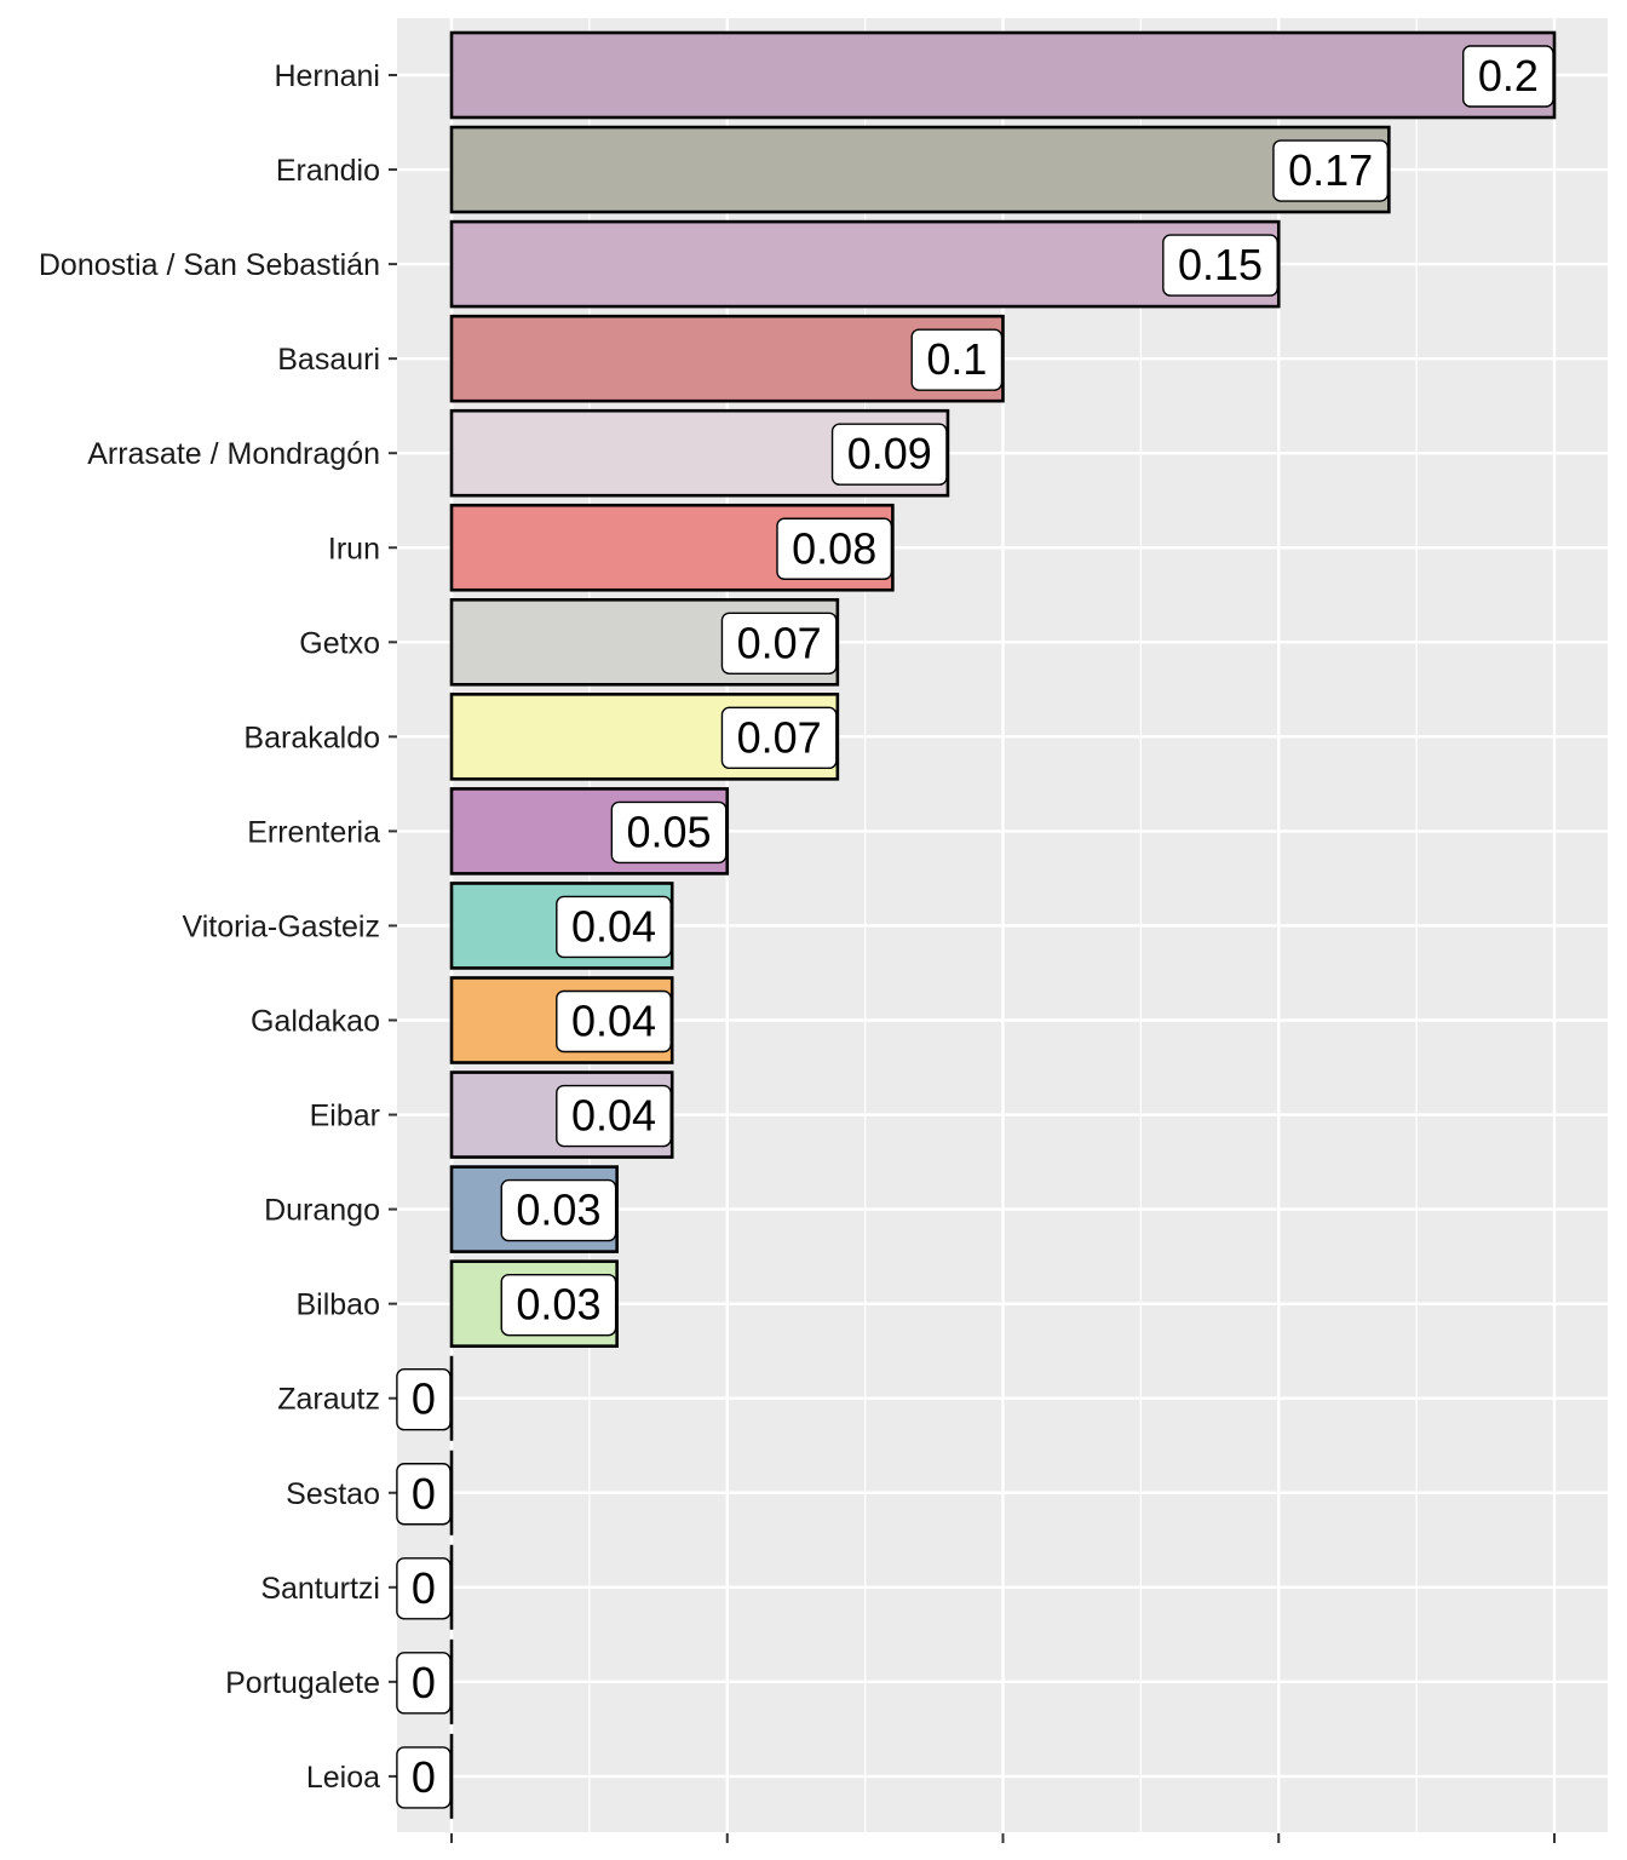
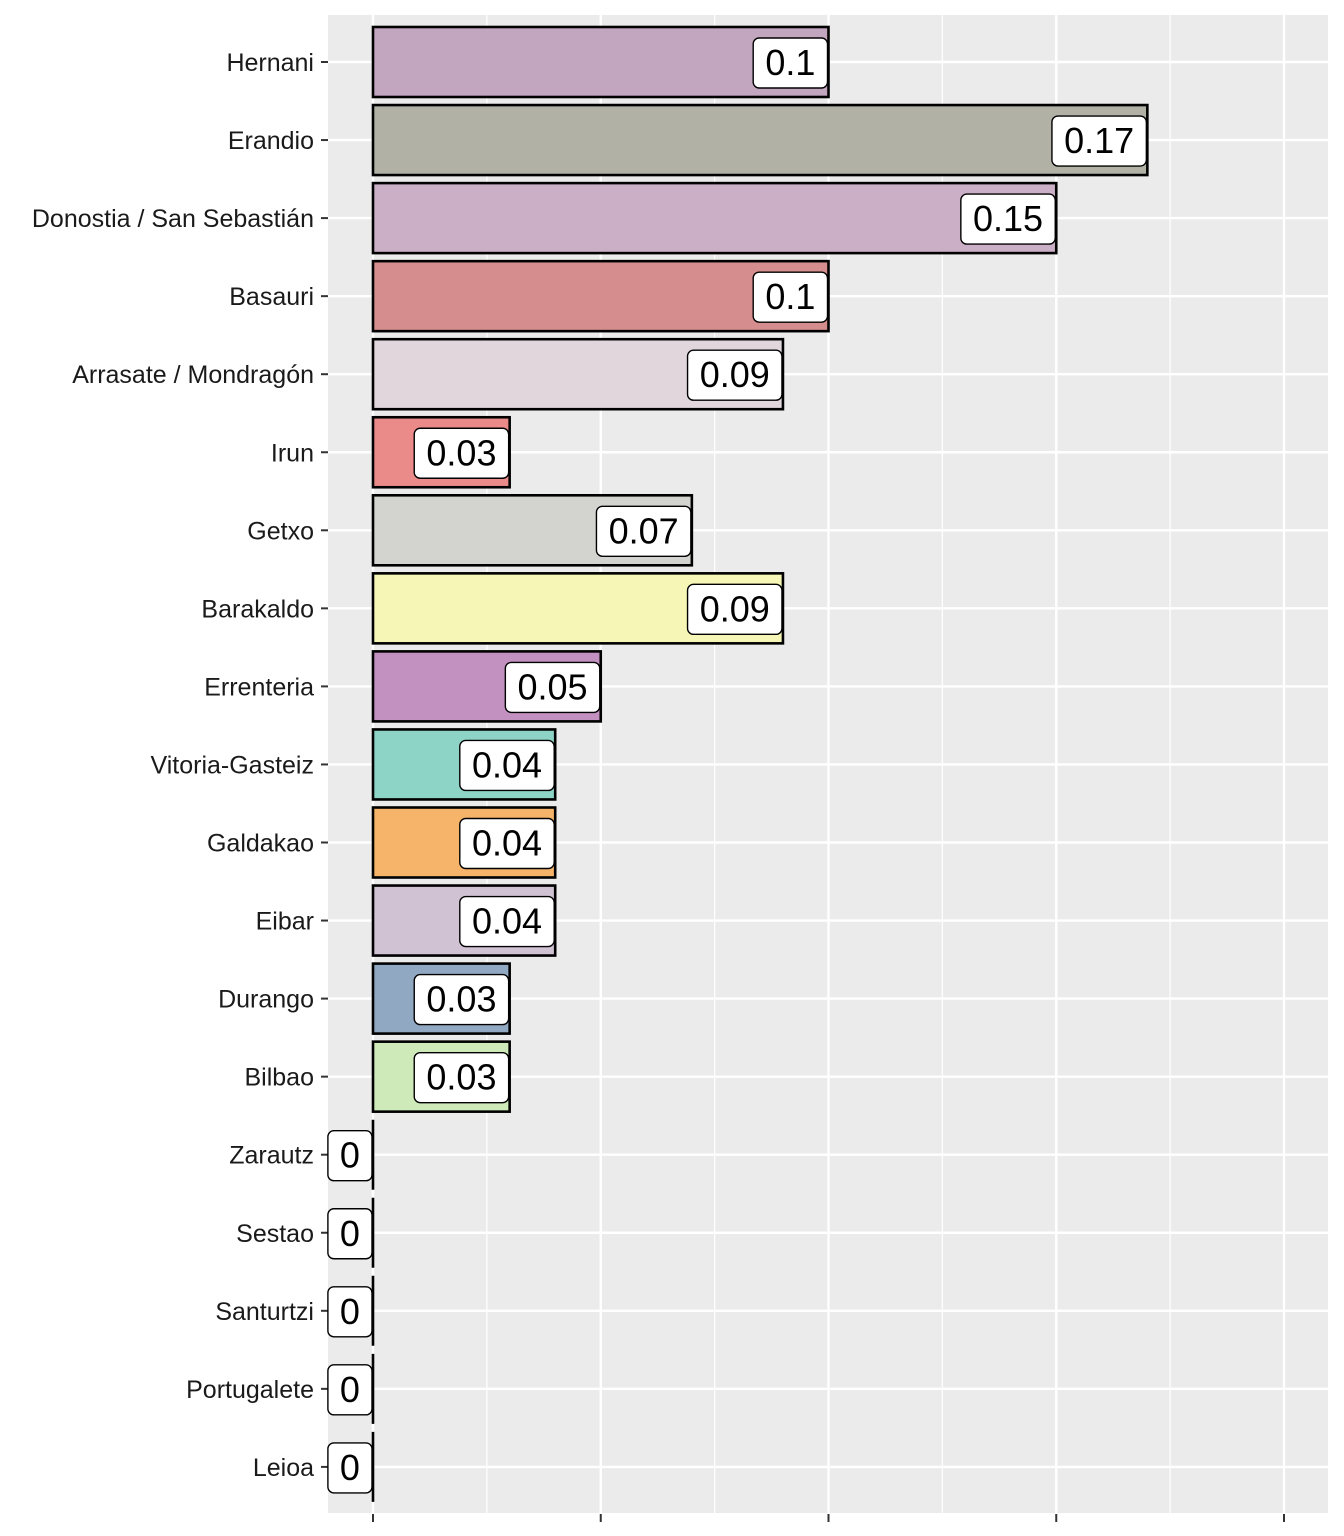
Hernani: 0.2 -> 0.1
Irun: 0.08 -> 0.03
Barakaldo: 0.07 -> 0.09
